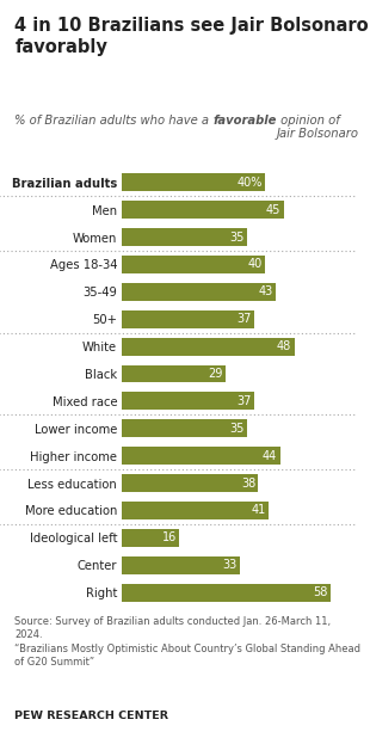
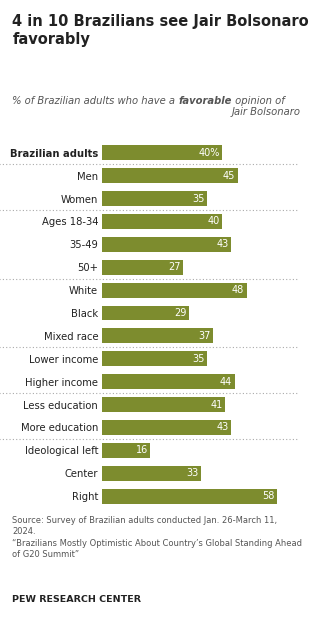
50+: 37 -> 27
Less education: 38 -> 41
More education: 41 -> 43
